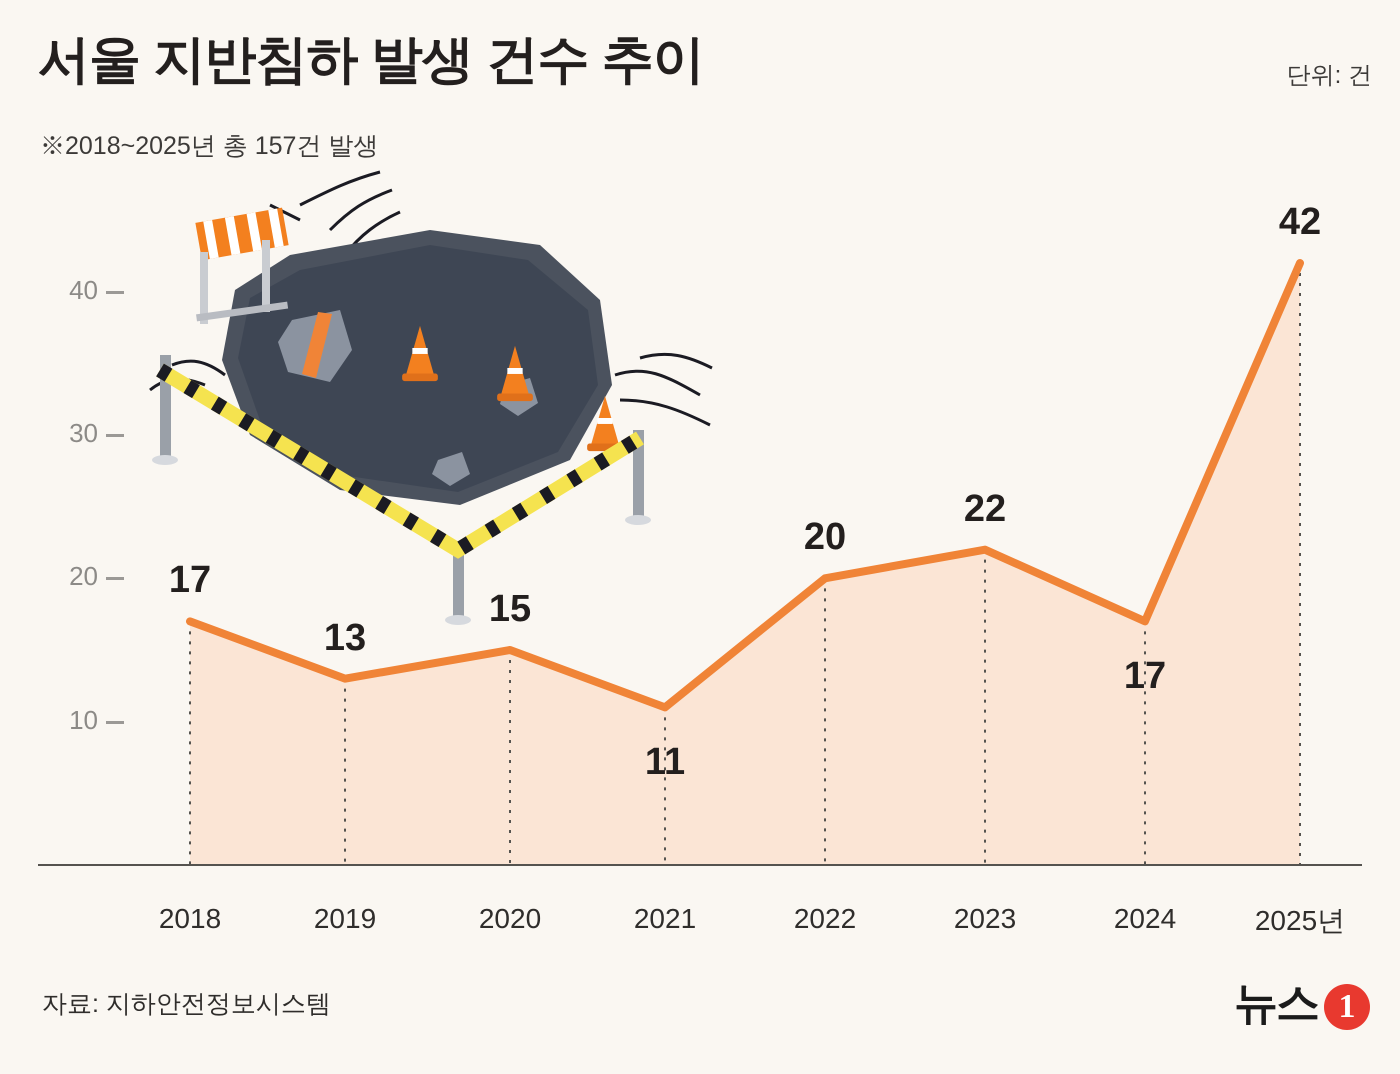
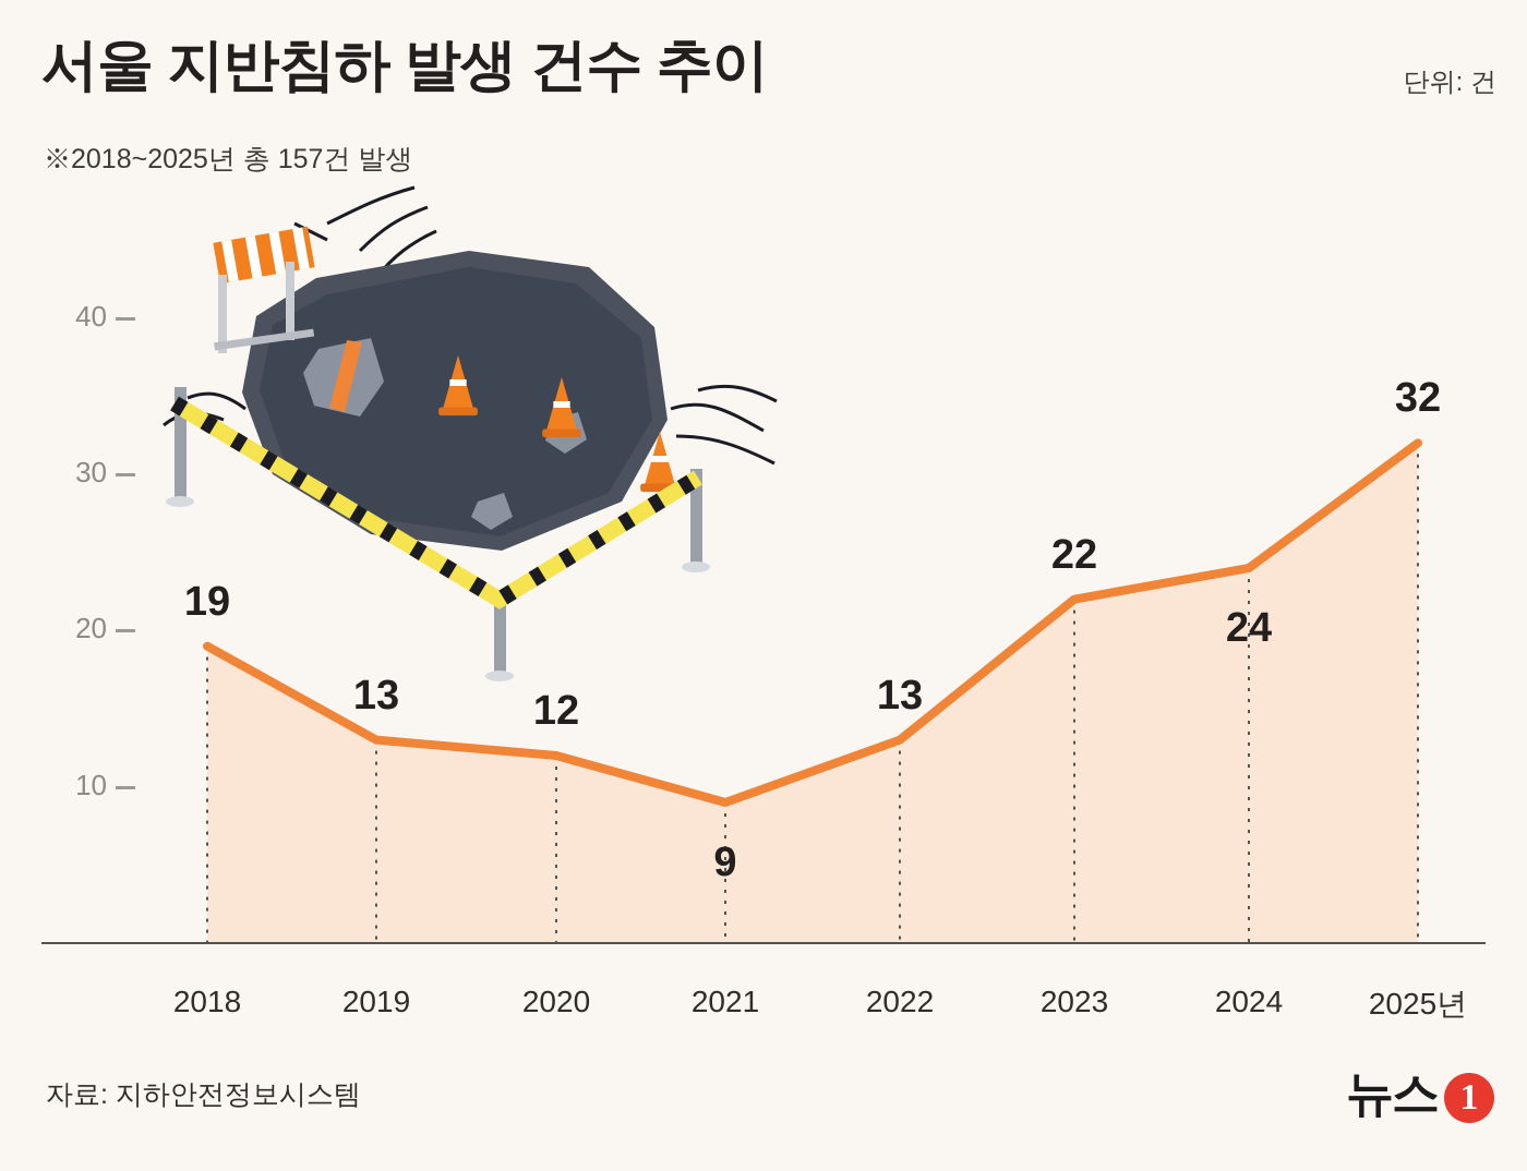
2018: 17 -> 19
2020: 15 -> 12
2021: 11 -> 9
2022: 20 -> 13
2024: 17 -> 24
2025년: 42 -> 32
